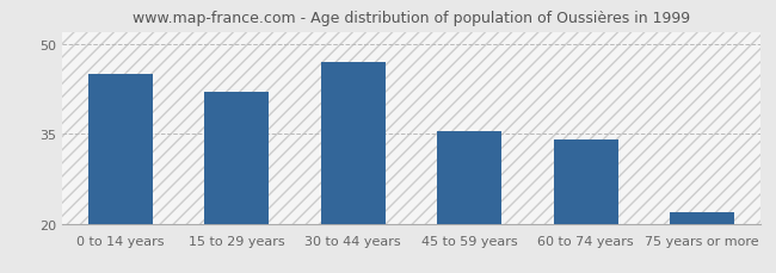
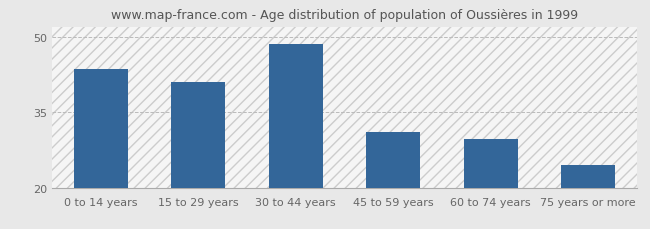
0 to 14 years: 45.0 -> 43.6
15 to 29 years: 42.0 -> 41.0
30 to 44 years: 47.0 -> 48.6
45 to 59 years: 35.5 -> 31.0
60 to 74 years: 34.0 -> 29.6
75 years or more: 22.0 -> 24.4
